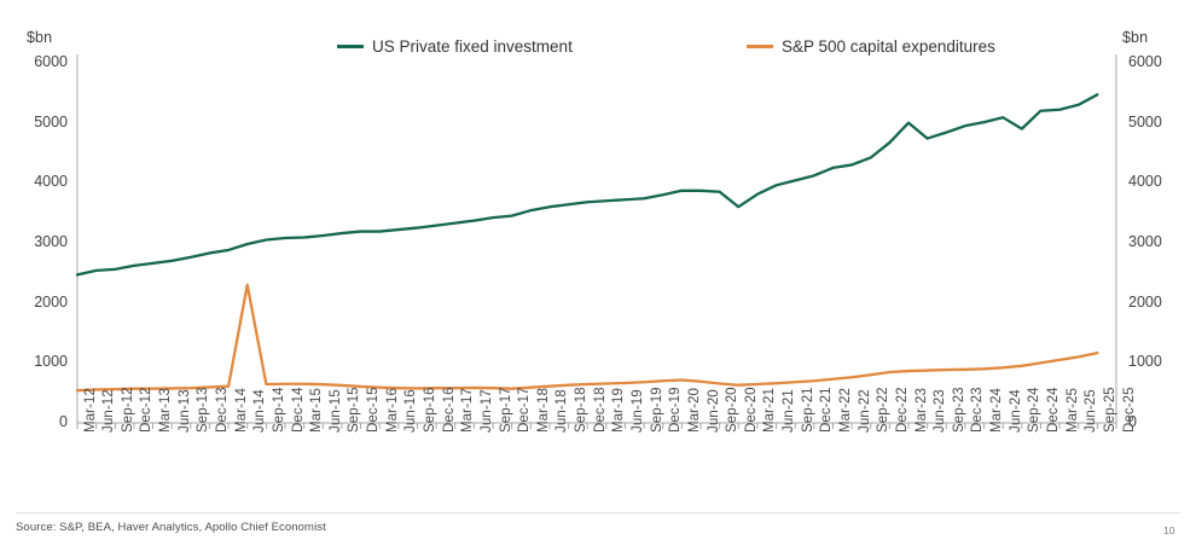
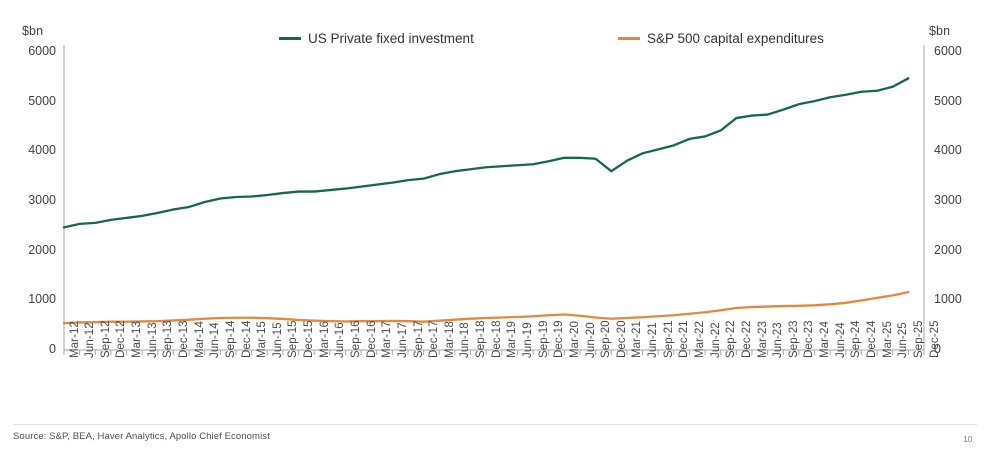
S&P 500 capital expenditures/Jun-14: 2300 -> 600
US Private fixed investment/Mar-23: 5000 -> 4700
US Private fixed investment/Sep-24: 4900 -> 5100
